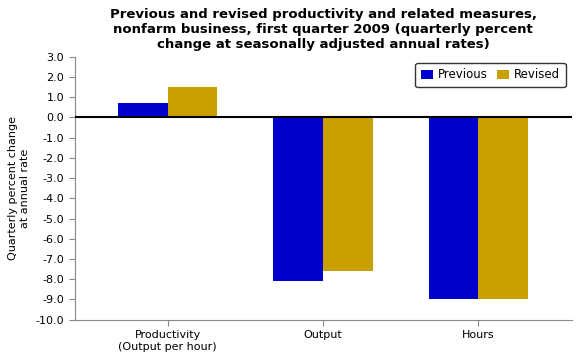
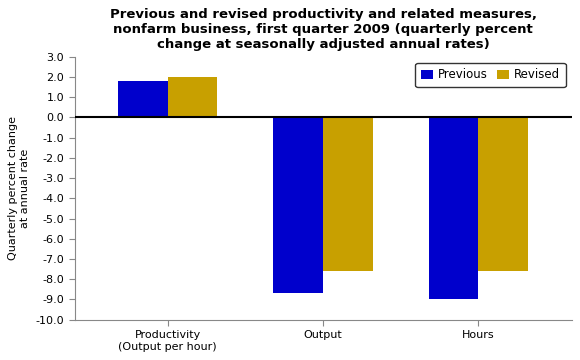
Previous/Productivity (Output per hour): 0.7 -> 1.8
Revised/Productivity (Output per hour): 1.5 -> 2.0
Previous/Output: -8.1 -> -8.7
Revised/Hours: -9.0 -> -7.6
